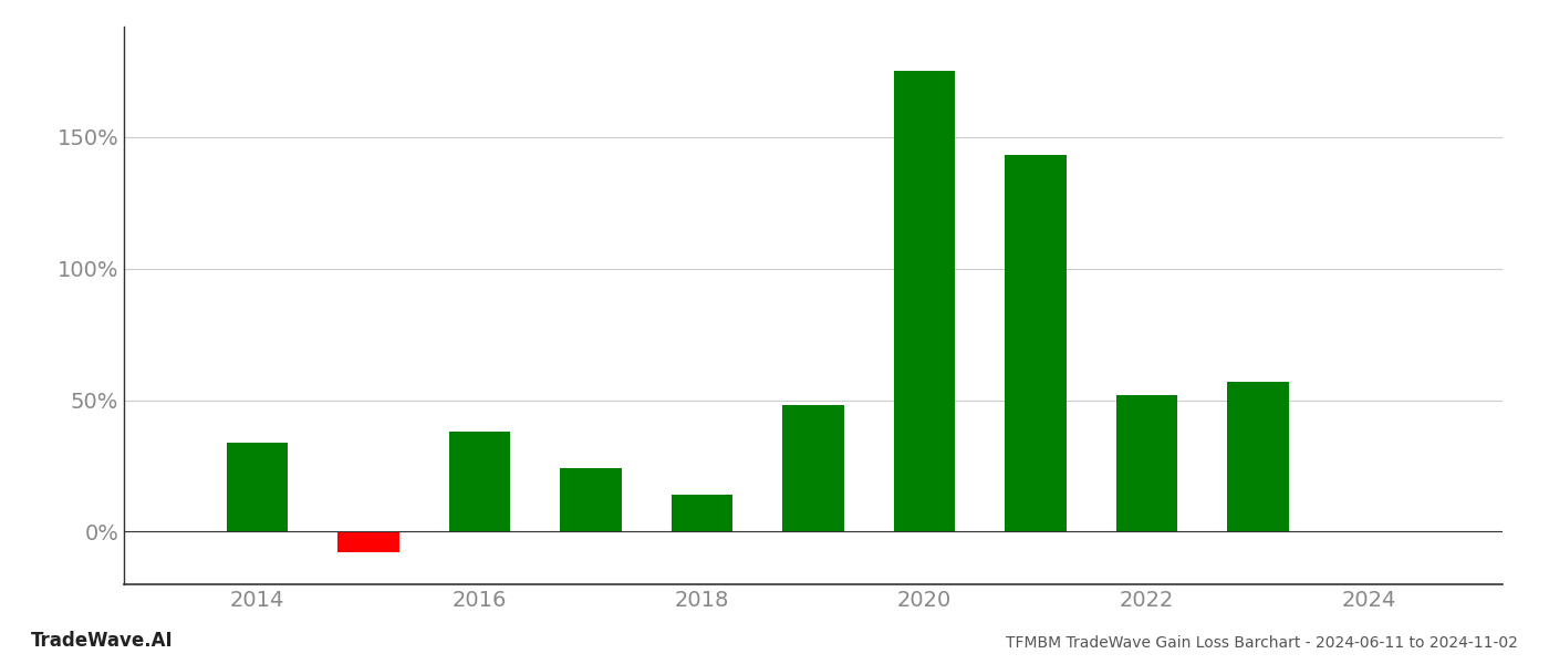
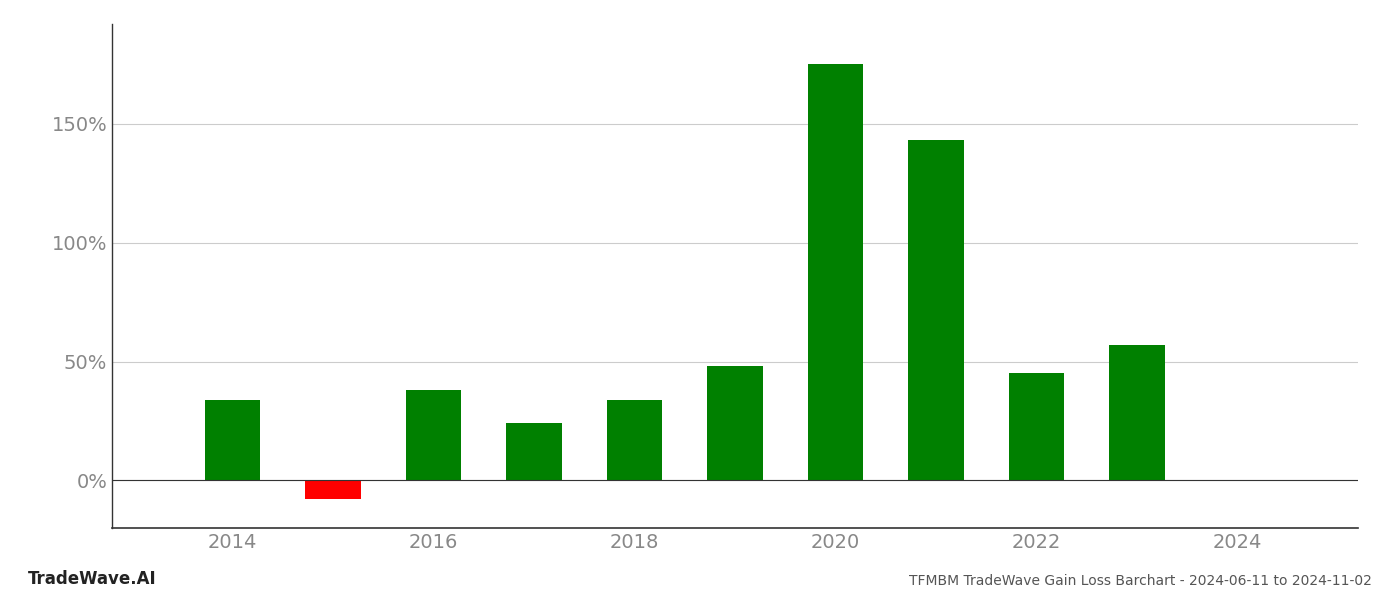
2018: 14% -> 34%
2022: 52% -> 45%
